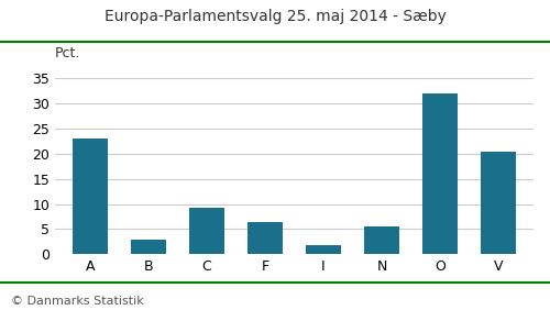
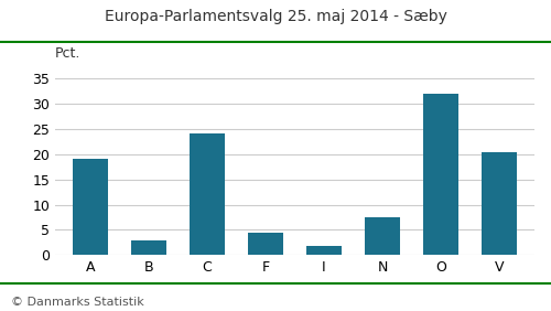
A: 23.0 -> 19.0
C: 9.3 -> 24.0
F: 6.3 -> 4.5
N: 5.5 -> 7.5
